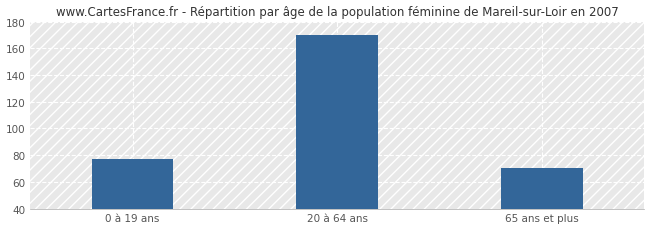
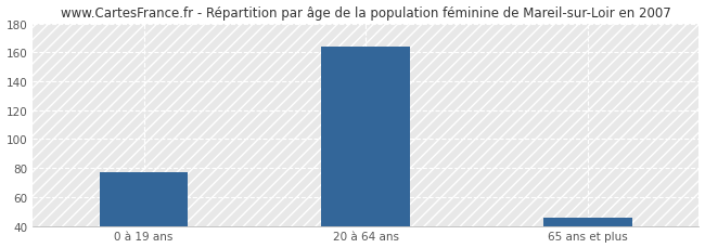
20 à 64 ans: 170 -> 164
65 ans et plus: 70 -> 46
